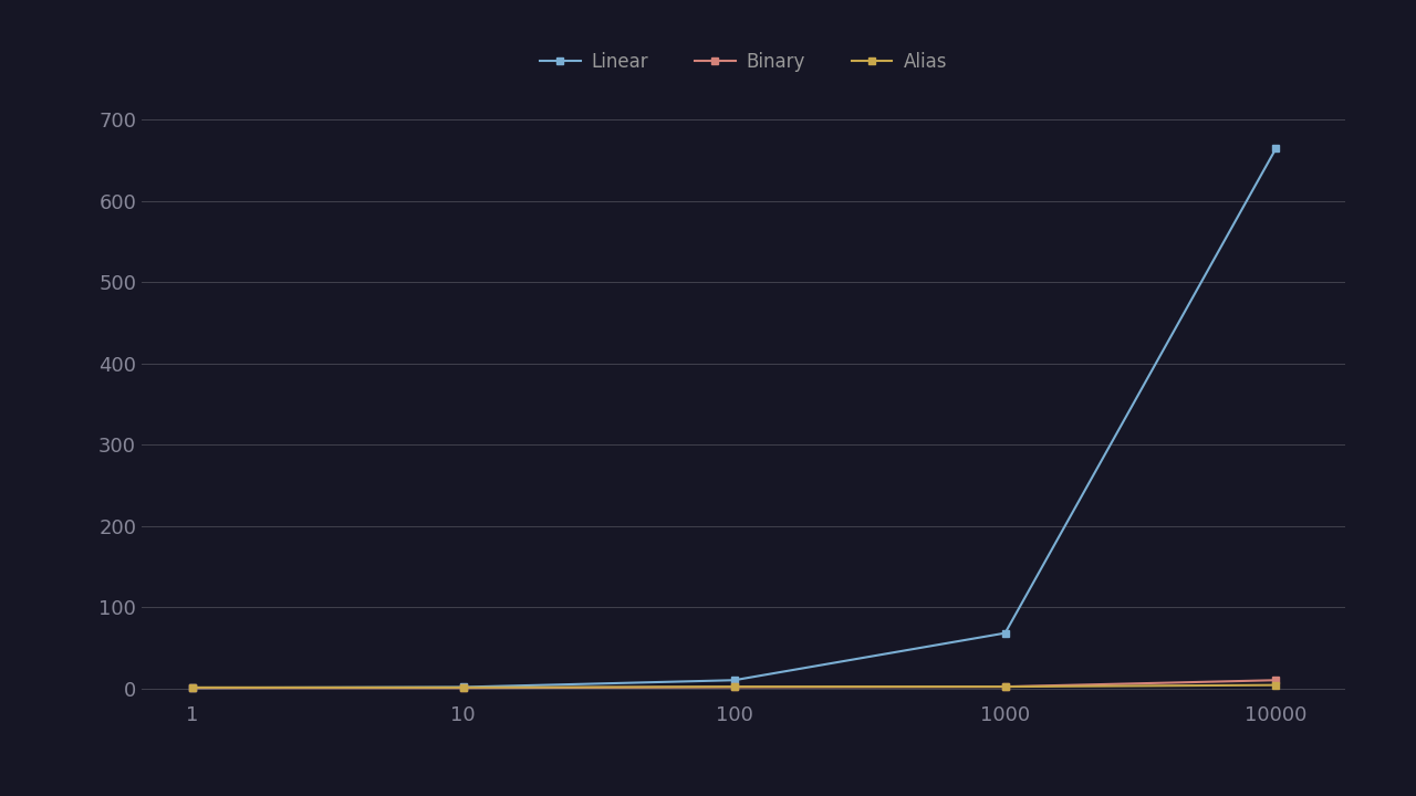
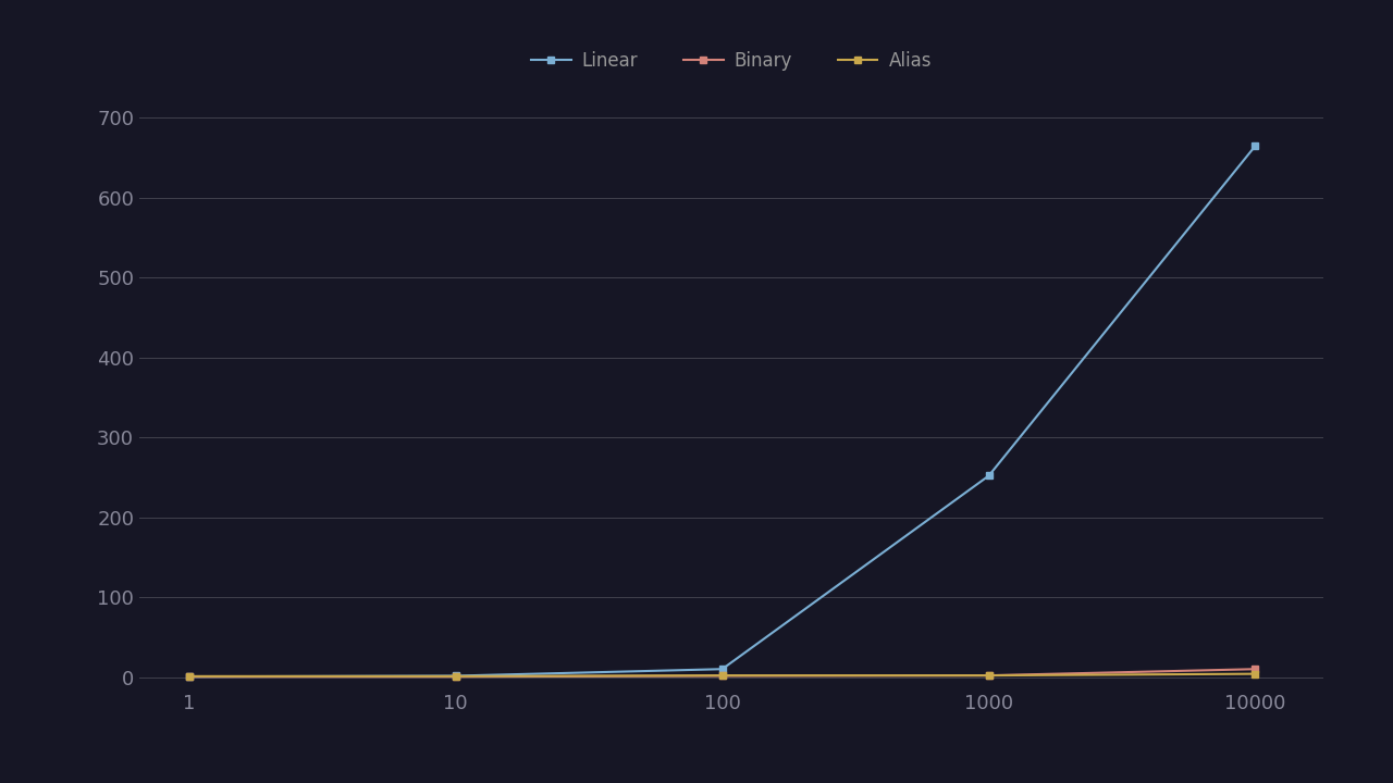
Linear/1000: 68 -> 252
